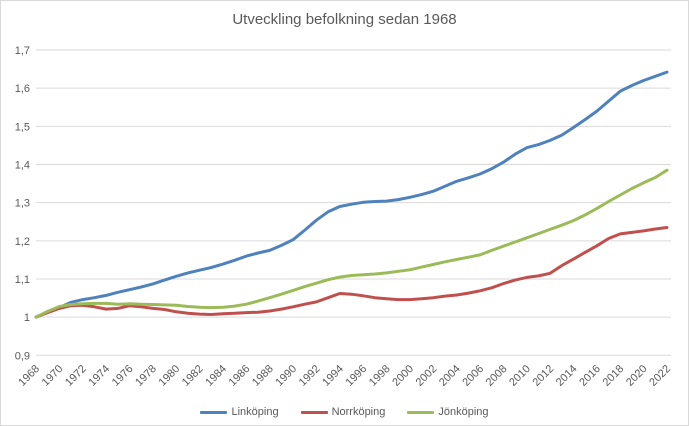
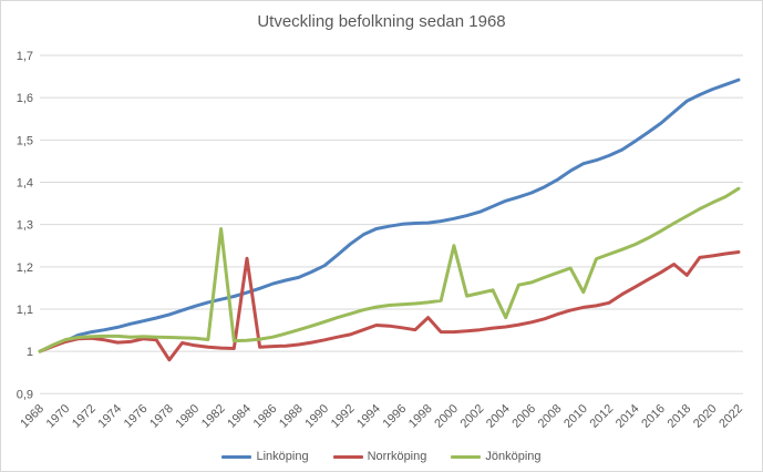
Norrköping/1978: 1,02 -> 0,98
Jönköping/1982: 1,03 -> 1,29
Norrköping/1984: 1,01 -> 1,22
Norrköping/1998: 1,05 -> 1,08
Jönköping/2000: 1,12 -> 1,25
Jönköping/2004: 1,15 -> 1,08
Jönköping/2010: 1,21 -> 1,14
Norrköping/2018: 1,22 -> 1,18
